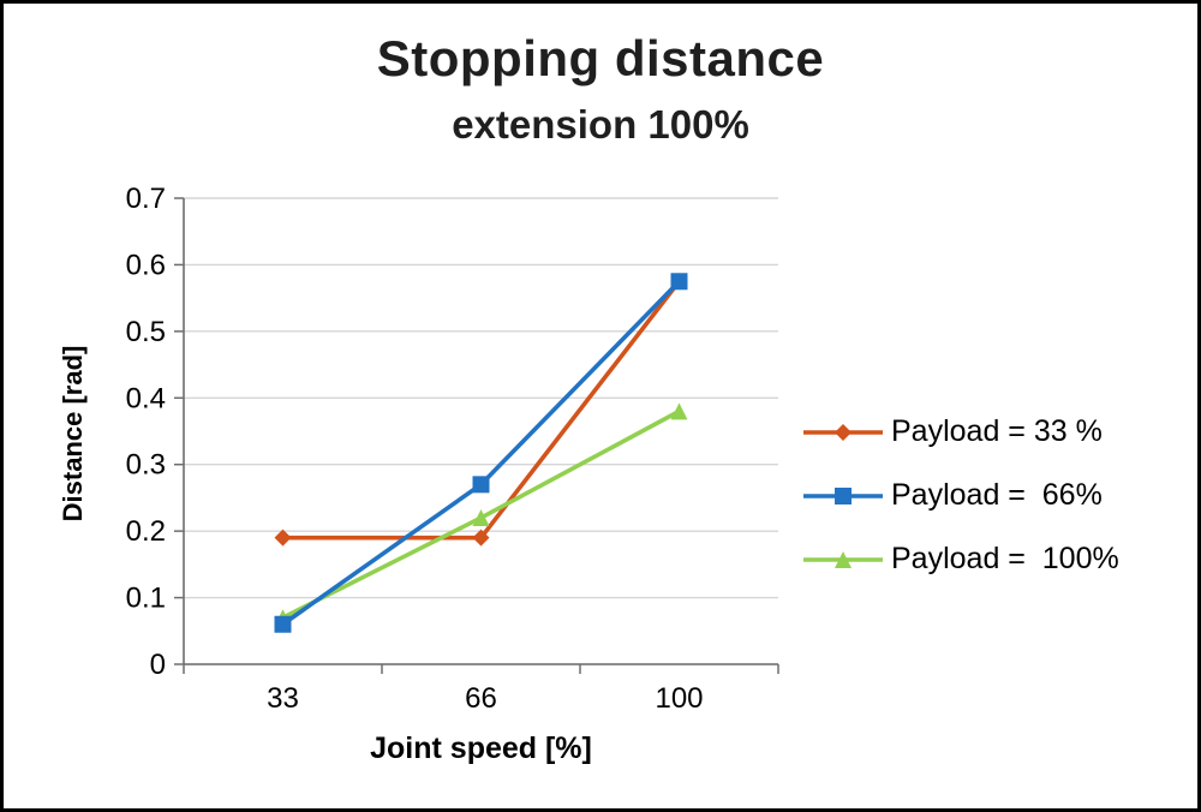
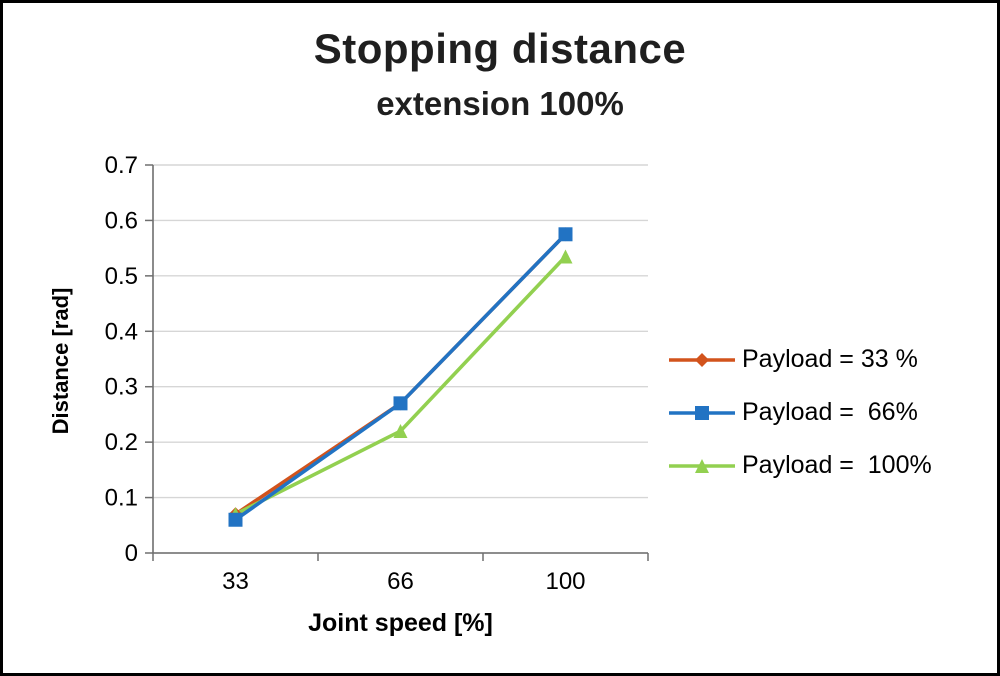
Payload = 33 %/33: 0.19 -> 0.07
Payload = 33 %/66: 0.19 -> 0.27
Payload = 100%/100: 0.38 -> 0.54
